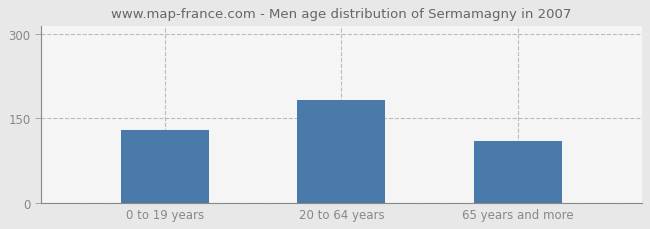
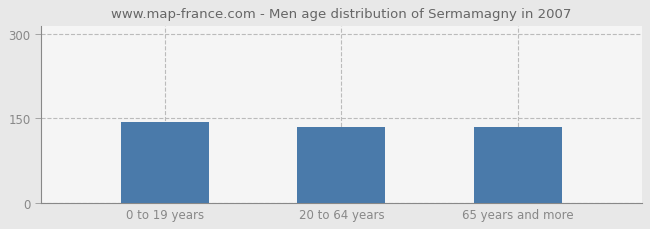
0 to 19 years: 130 -> 144
20 to 64 years: 183 -> 134
65 years and more: 110 -> 134
